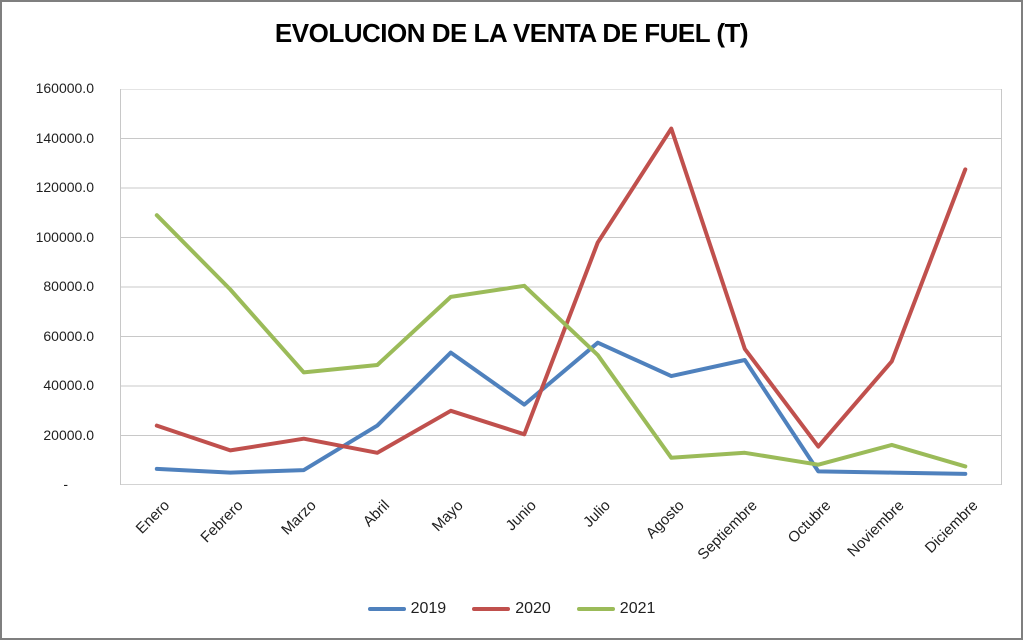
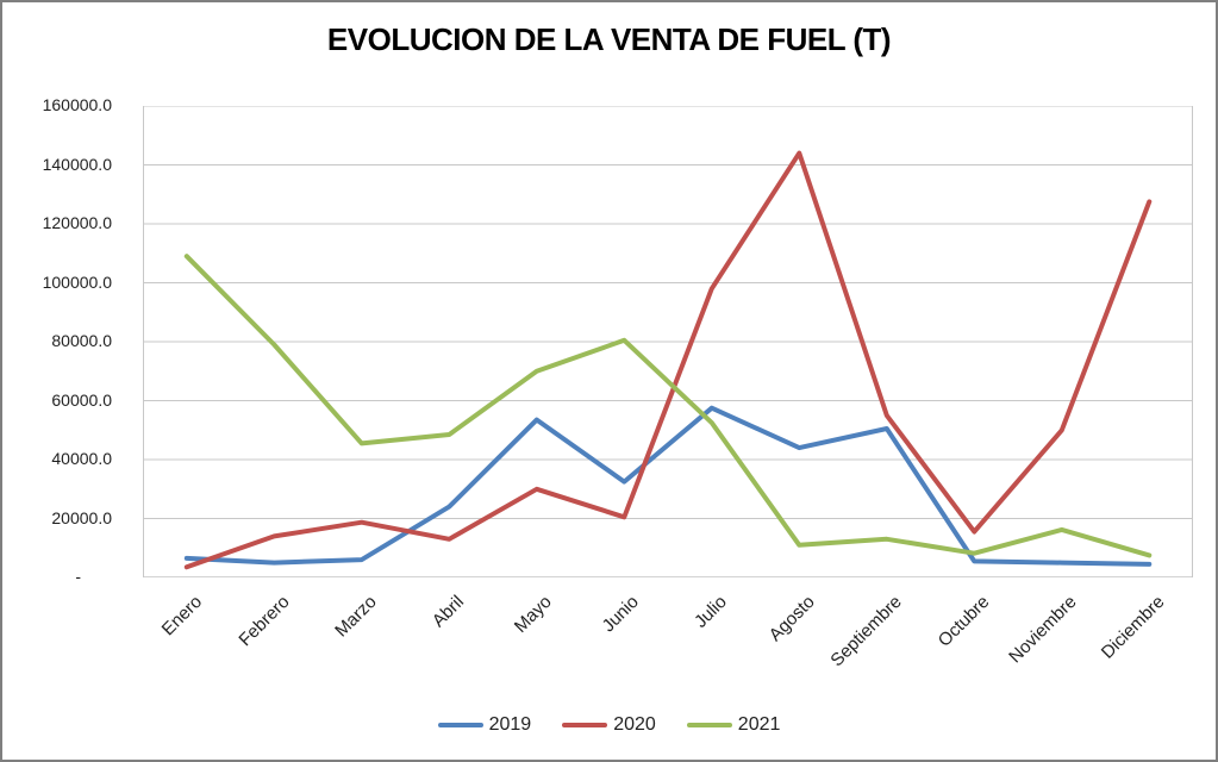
2020/Enero: 24000 -> 4000
2021/Mayo: 76000 -> 70000
